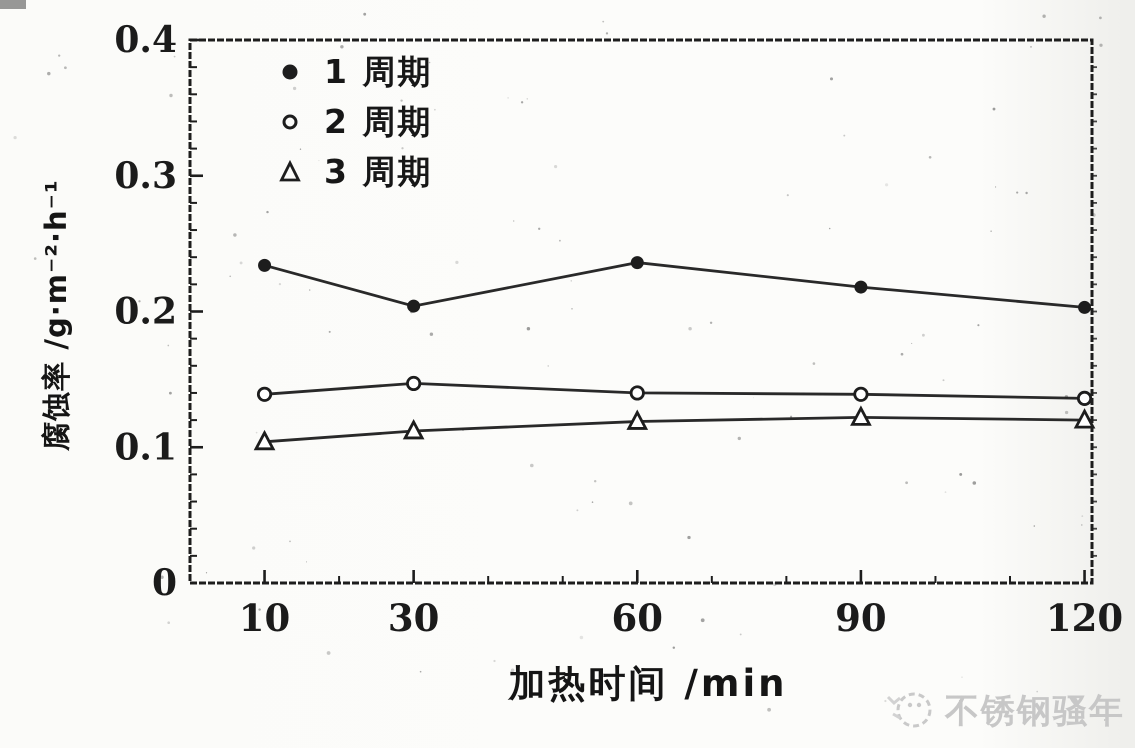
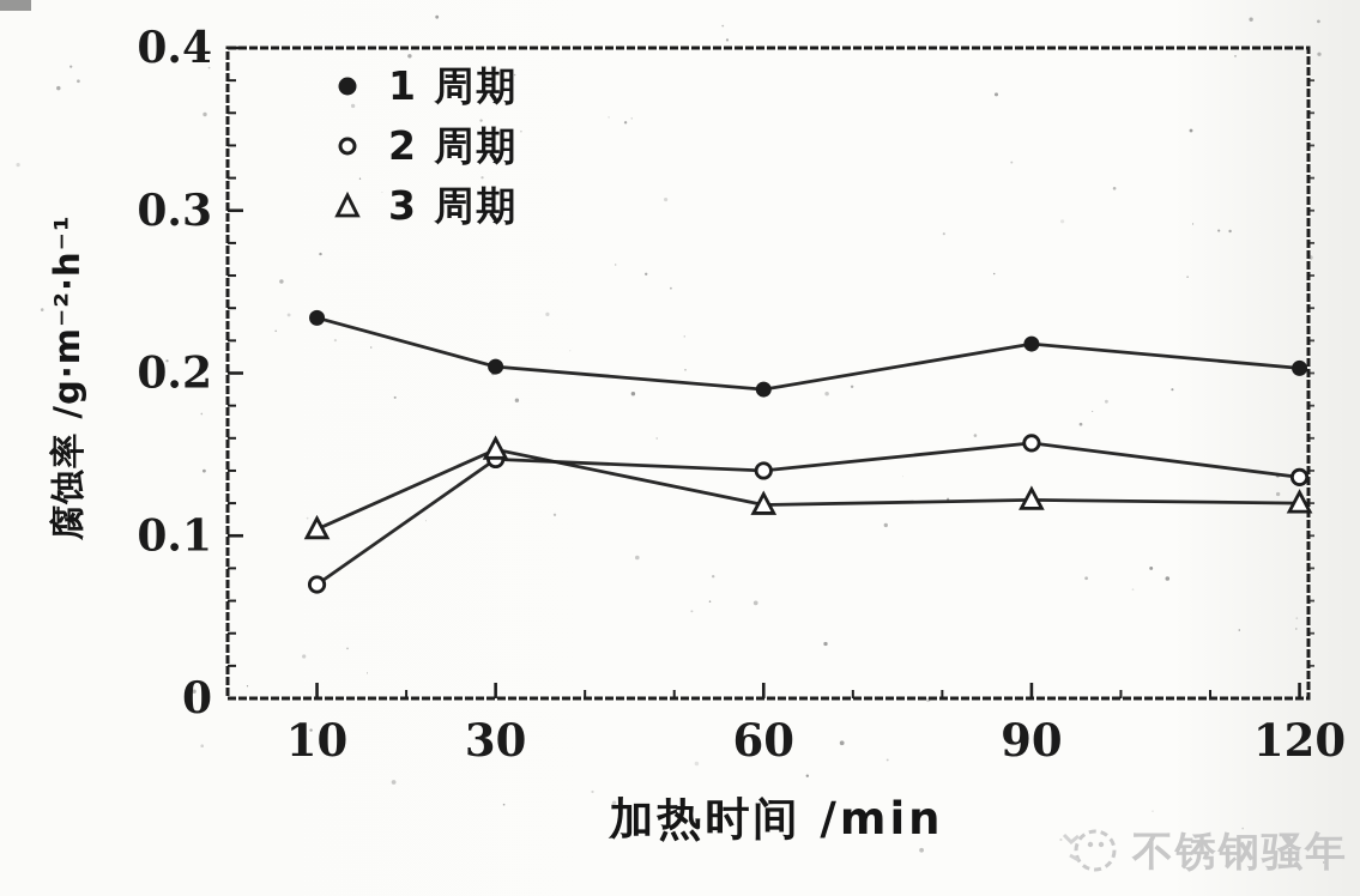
2 周期/10: 0.139 -> 0.070
3 周期/30: 0.112 -> 0.153
1 周期/60: 0.236 -> 0.190
2 周期/90: 0.139 -> 0.157
